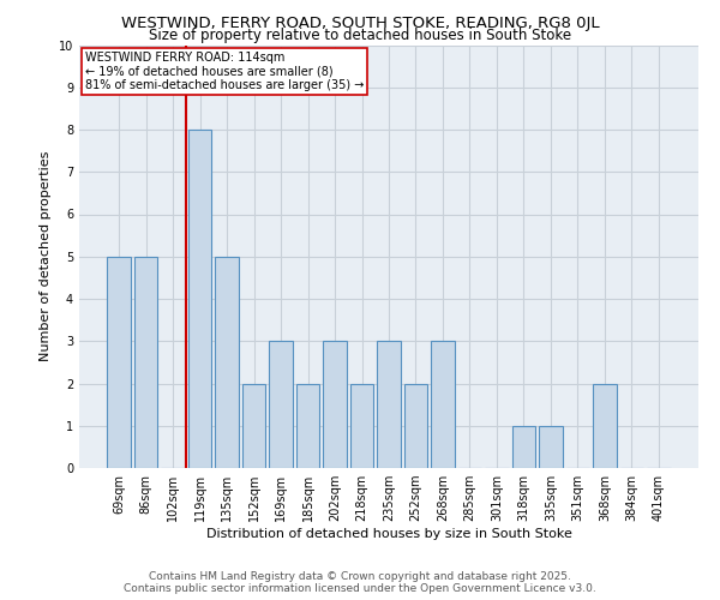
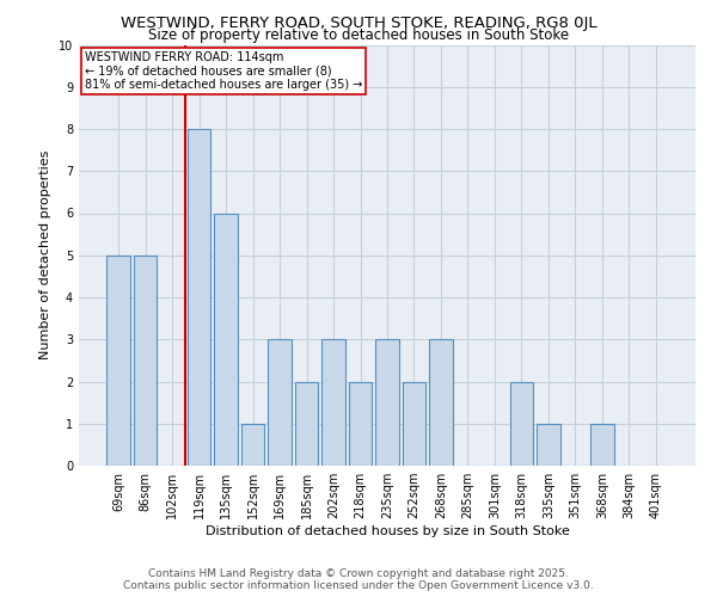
135sqm: 5 -> 6
152sqm: 2 -> 1
318sqm: 1 -> 2
368sqm: 2 -> 1
